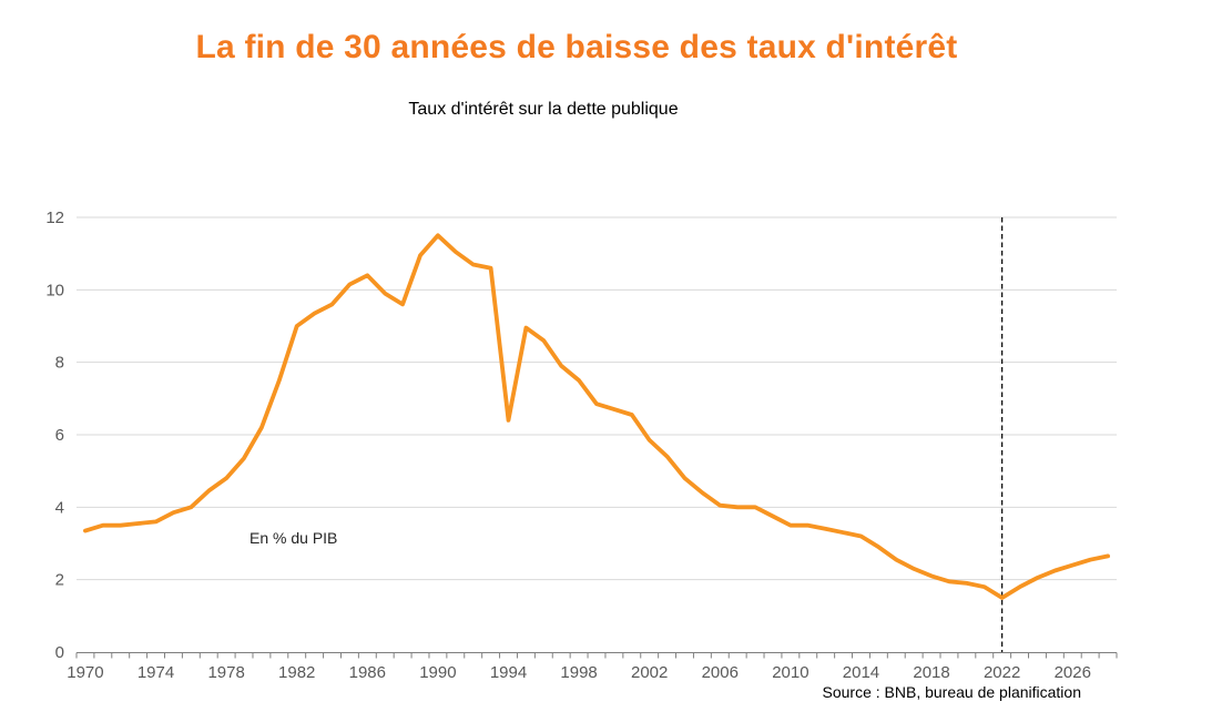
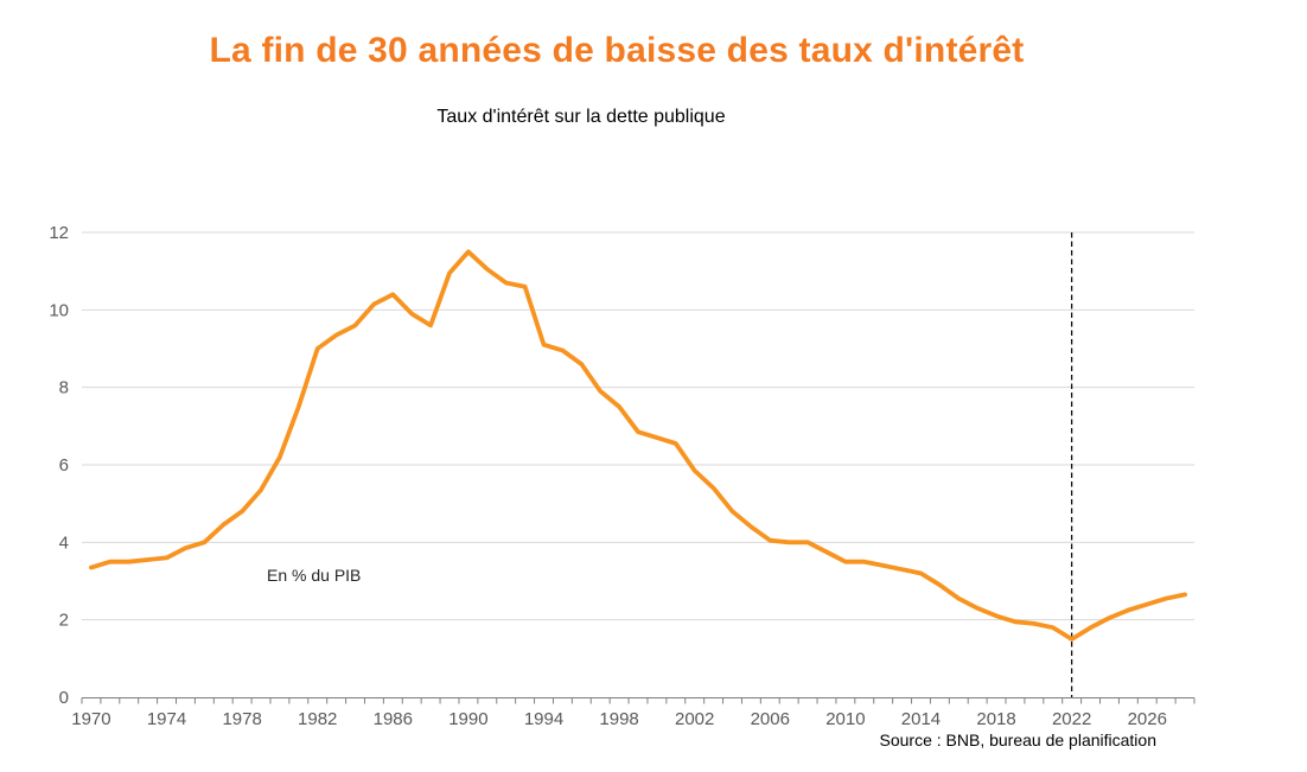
1994: 6.4 -> 9.1
